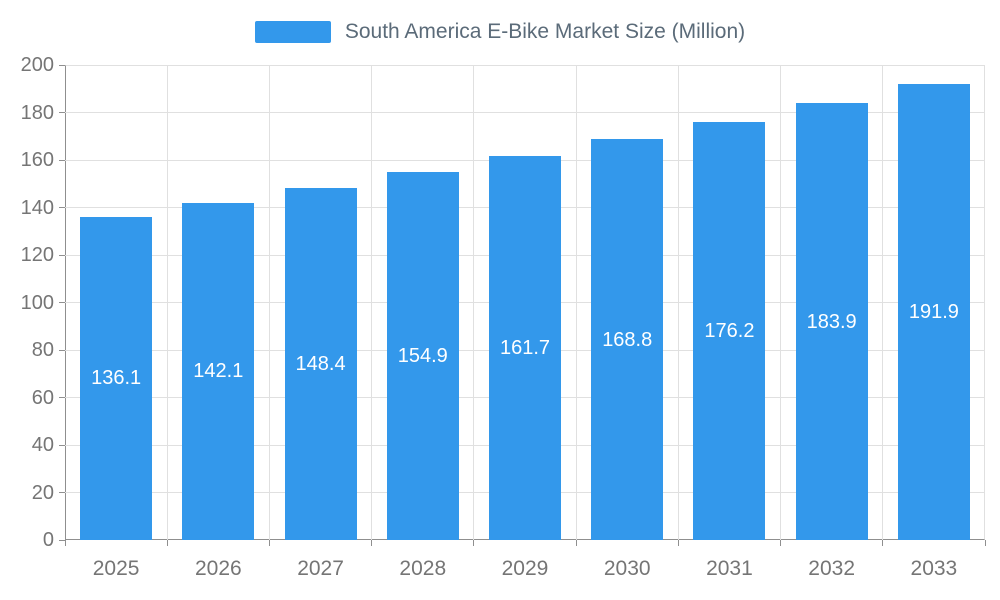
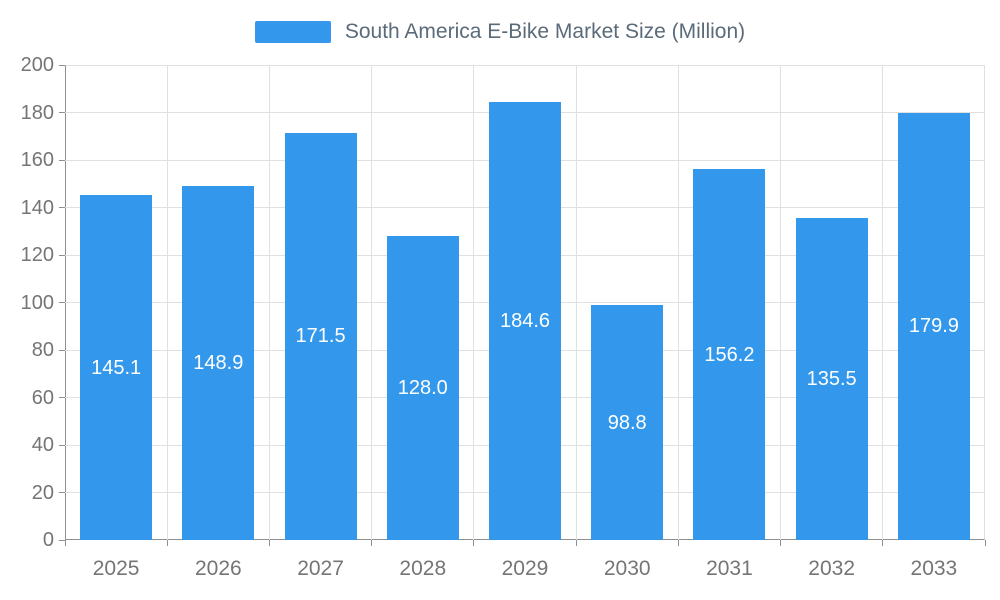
2025: 136.1 -> 145.1
2026: 142.1 -> 148.9
2027: 148.4 -> 171.5
2028: 154.9 -> 128.0
2029: 161.7 -> 184.6
2030: 168.8 -> 98.8
2031: 176.2 -> 156.2
2032: 183.9 -> 135.5
2033: 191.9 -> 179.9
